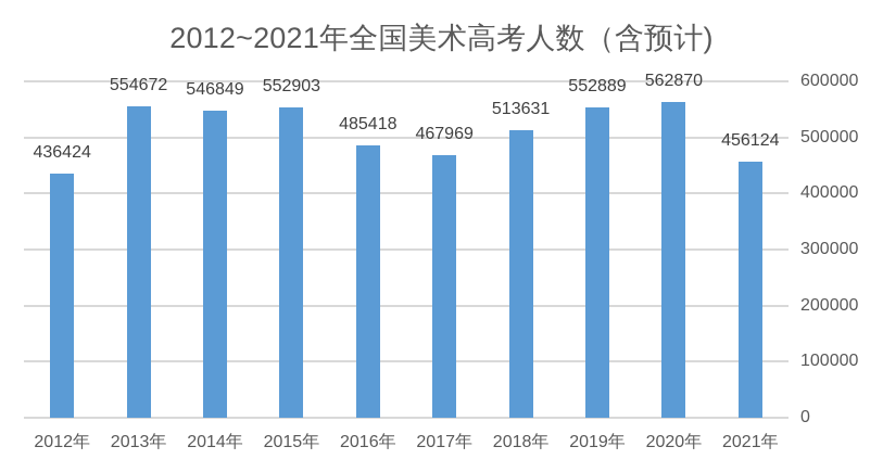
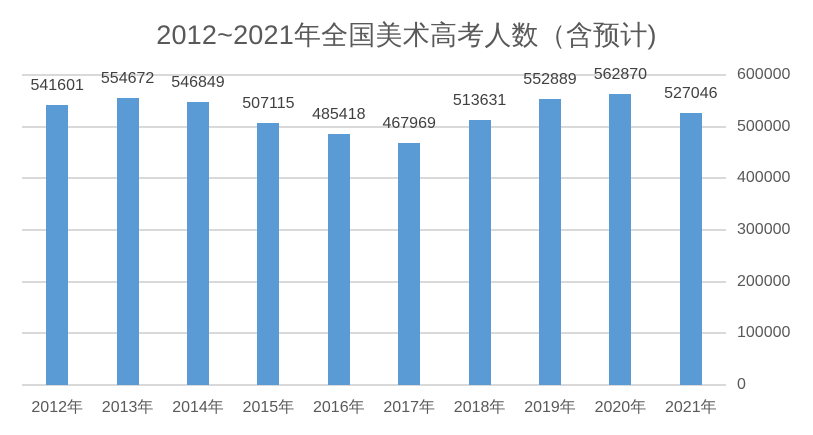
2012年: 436424 -> 541601
2015年: 552903 -> 507115
2021年: 456124 -> 527046
